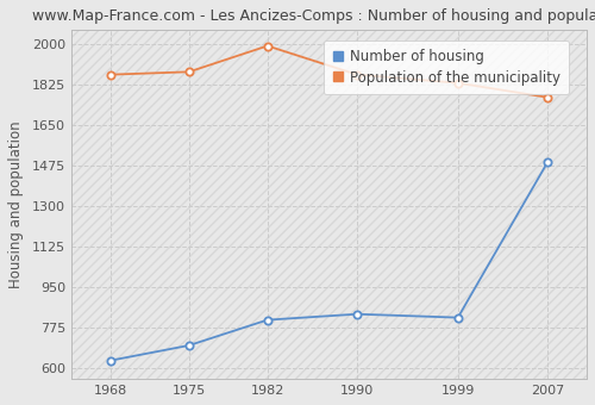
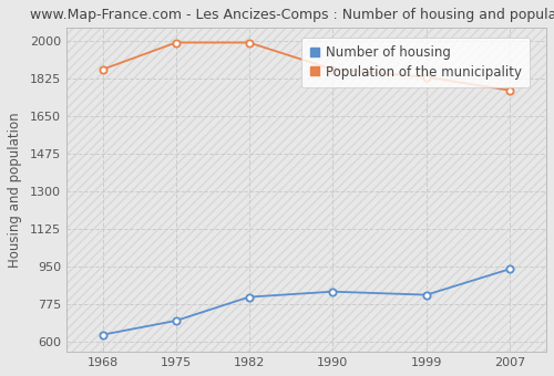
Population of the municipality/1975: 1880 -> 1990
Number of housing/2007: 1490 -> 940
